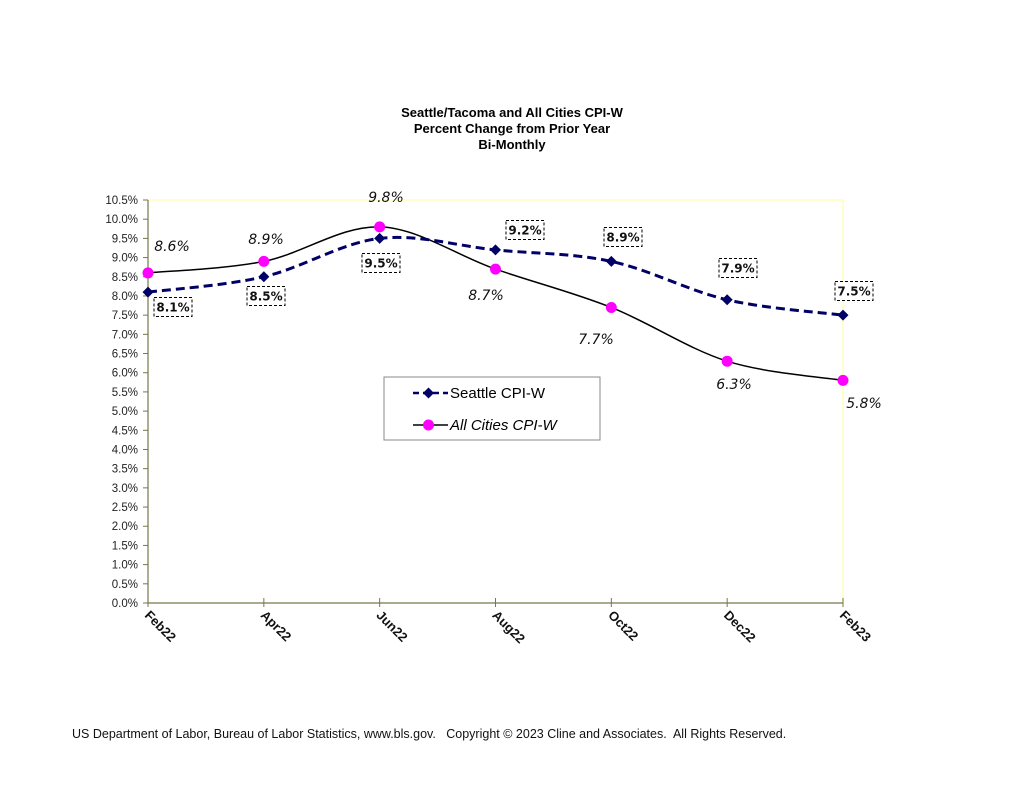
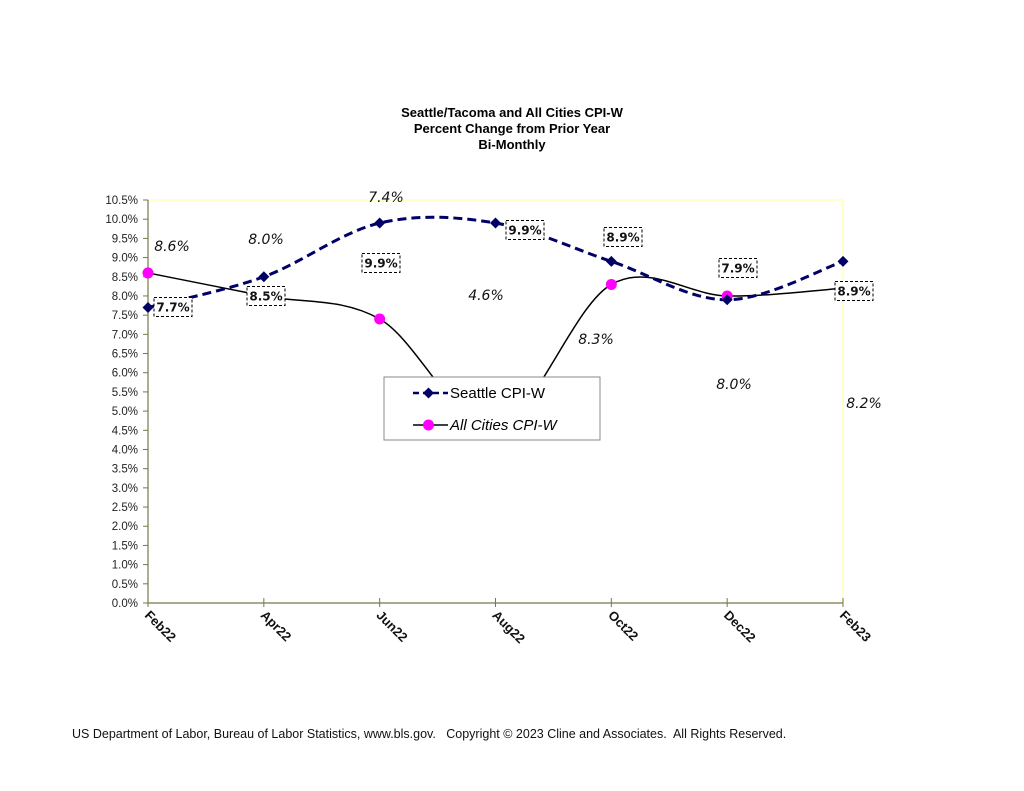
Seattle CPI-W/Feb22: 8.1% -> 7.7%
All Cities CPI-W/Apr22: 8.9% -> 8.0%
Seattle CPI-W/Jun22: 9.5% -> 9.9%
All Cities CPI-W/Jun22: 9.8% -> 7.4%
Seattle CPI-W/Aug22: 9.2% -> 9.9%
All Cities CPI-W/Aug22: 8.7% -> 4.6%
All Cities CPI-W/Oct22: 7.7% -> 8.3%
All Cities CPI-W/Dec22: 6.3% -> 8.0%
Seattle CPI-W/Feb23: 7.5% -> 8.9%
All Cities CPI-W/Feb23: 5.8% -> 8.2%
